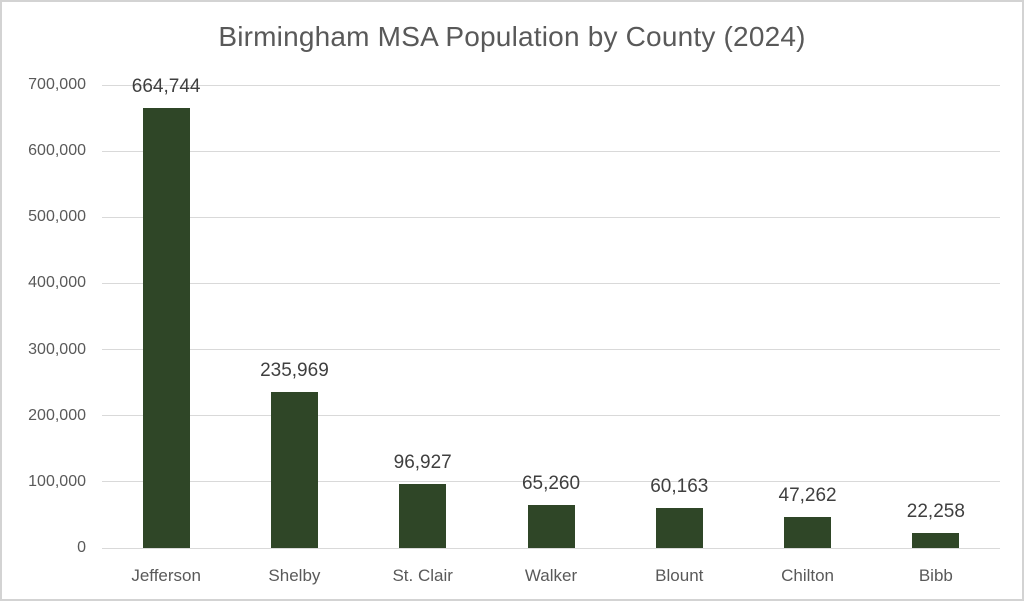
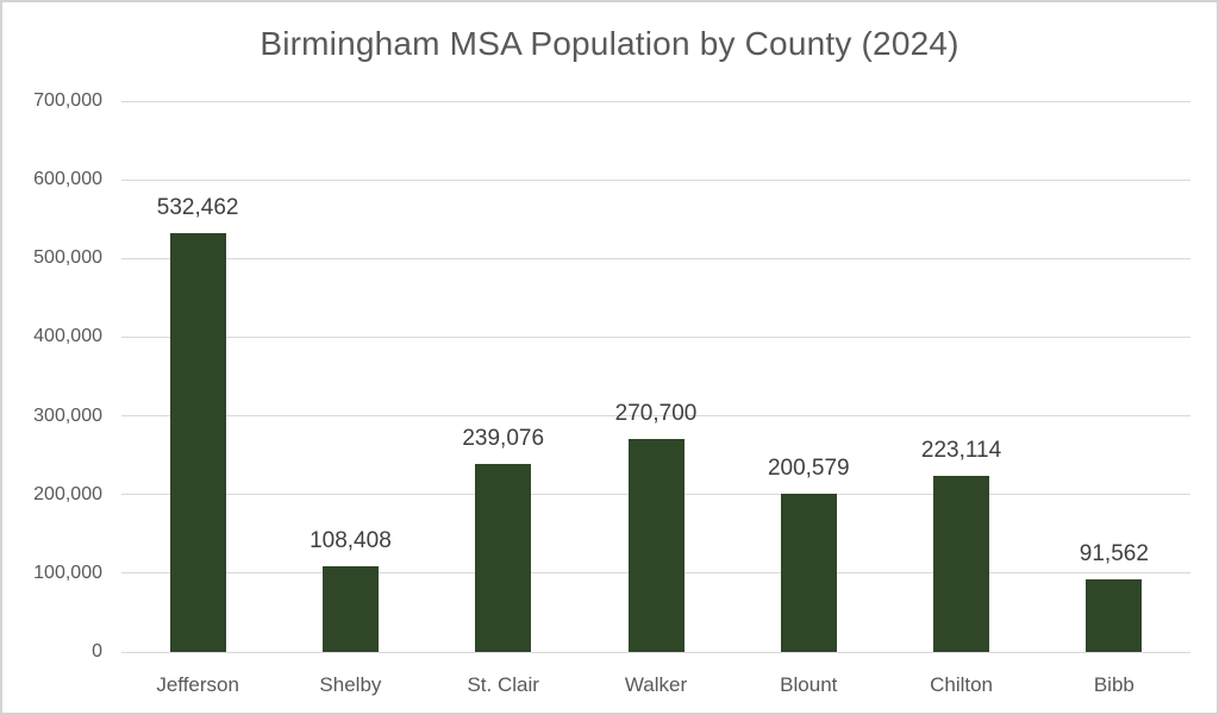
Jefferson: 664,744 -> 532,462
Shelby: 235,969 -> 108,408
St. Clair: 96,927 -> 239,076
Walker: 65,260 -> 270,700
Blount: 60,163 -> 200,579
Chilton: 47,262 -> 223,114
Bibb: 22,258 -> 91,562
